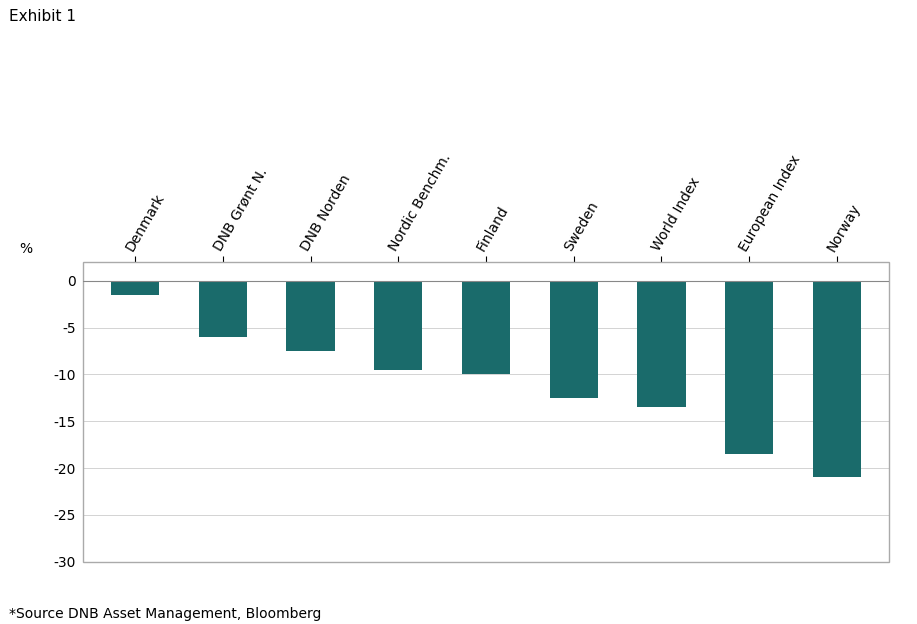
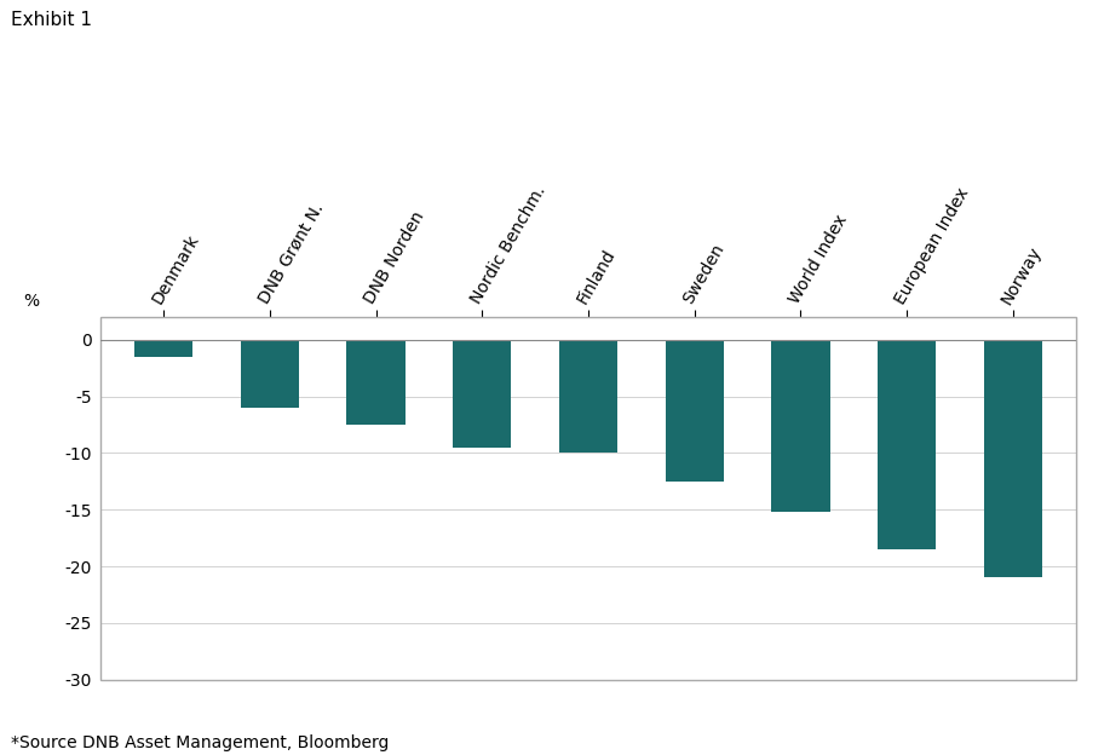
World Index: -13.5 -> -15.2
